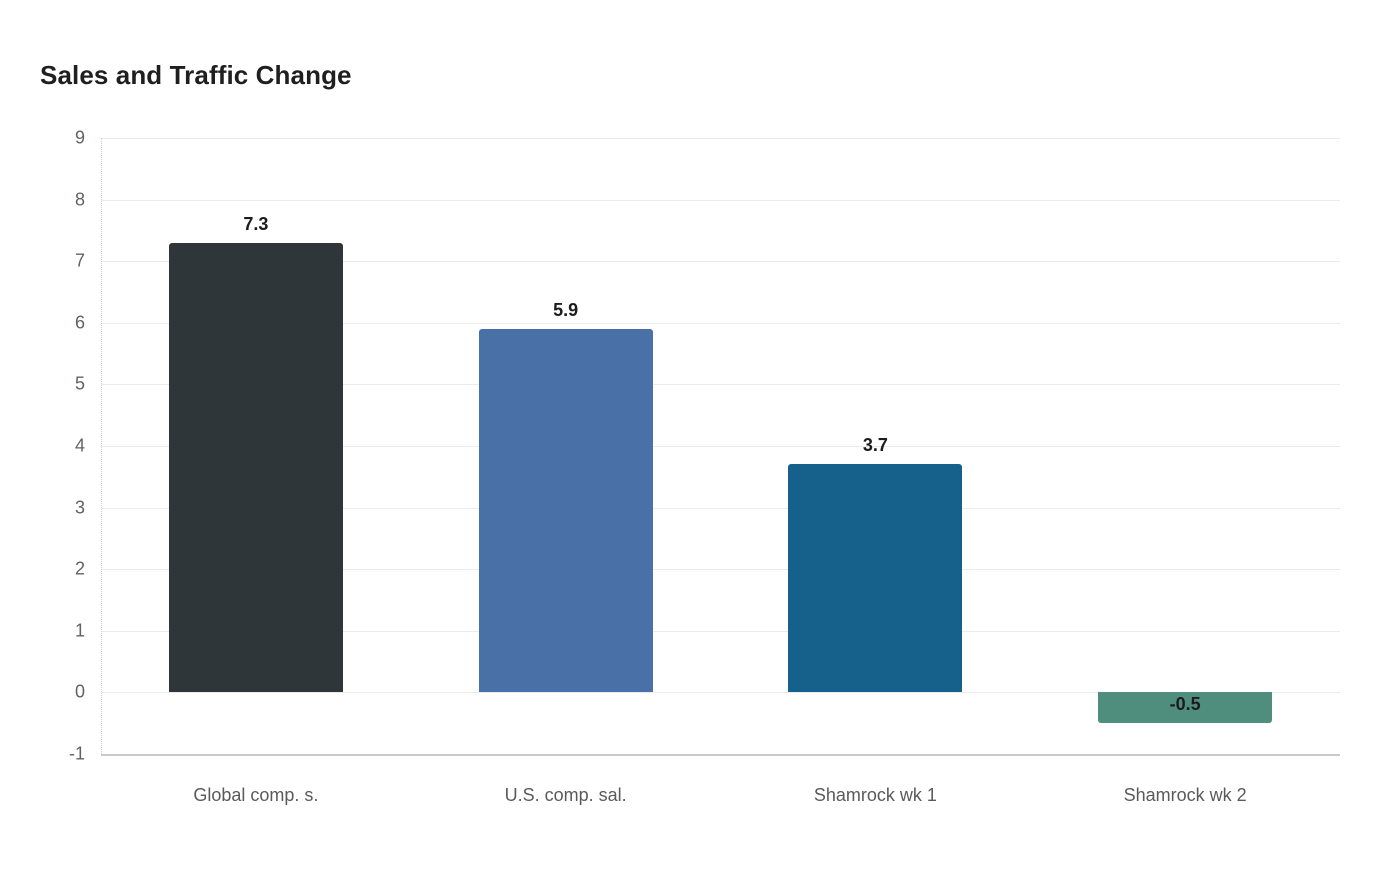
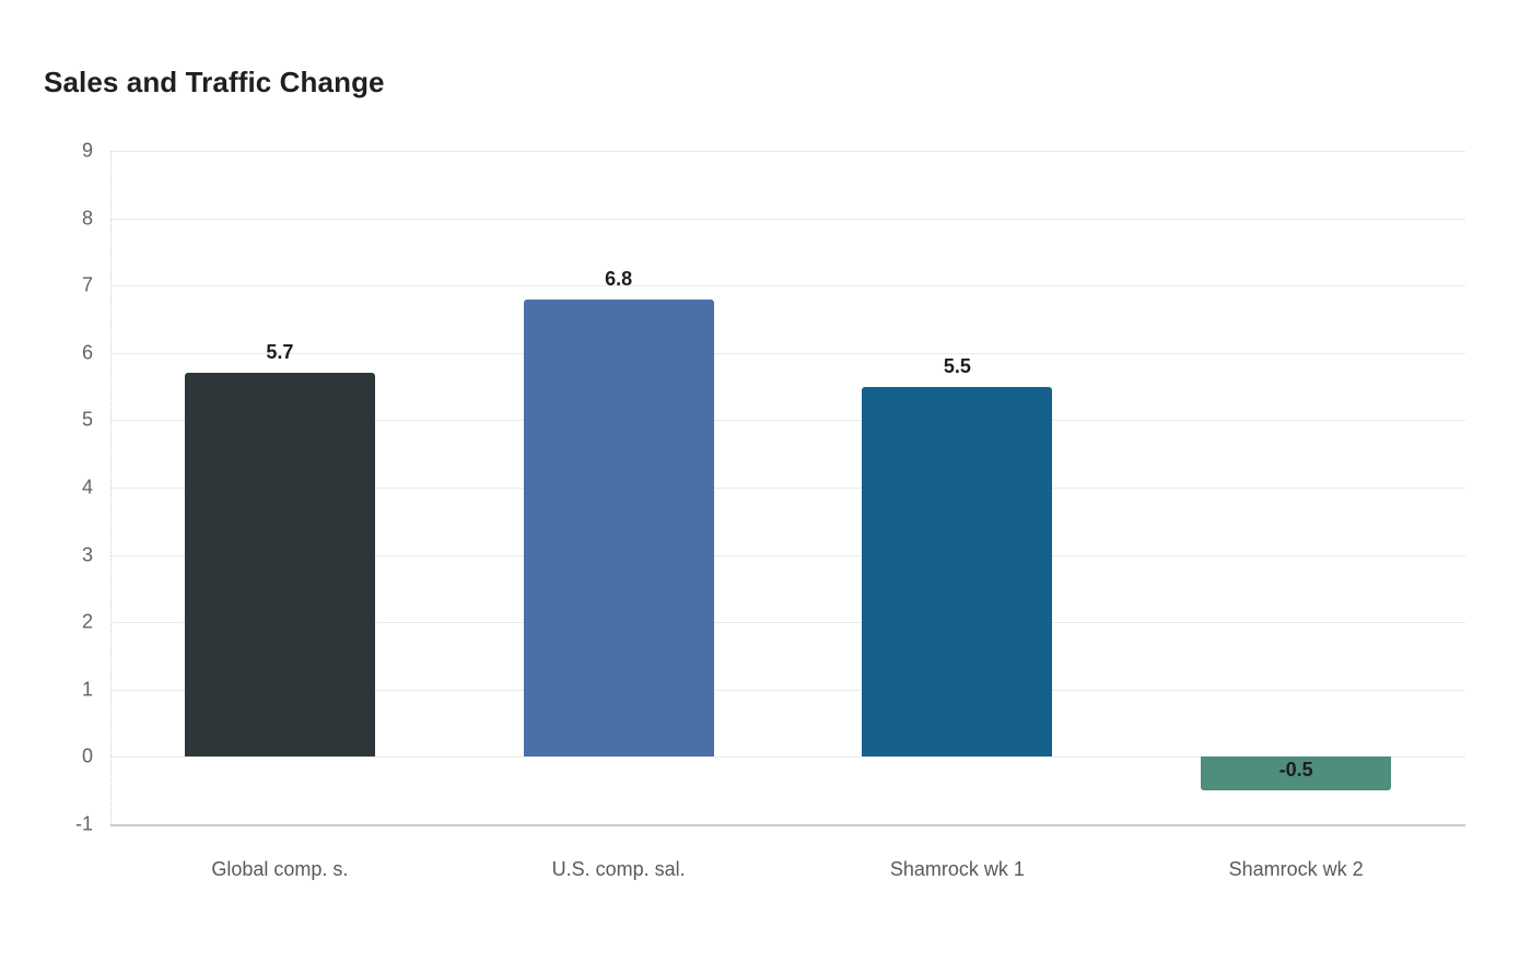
Global comp. s.: 7.3 -> 5.7
U.S. comp. sal.: 5.9 -> 6.8
Shamrock wk 1: 3.7 -> 5.5
